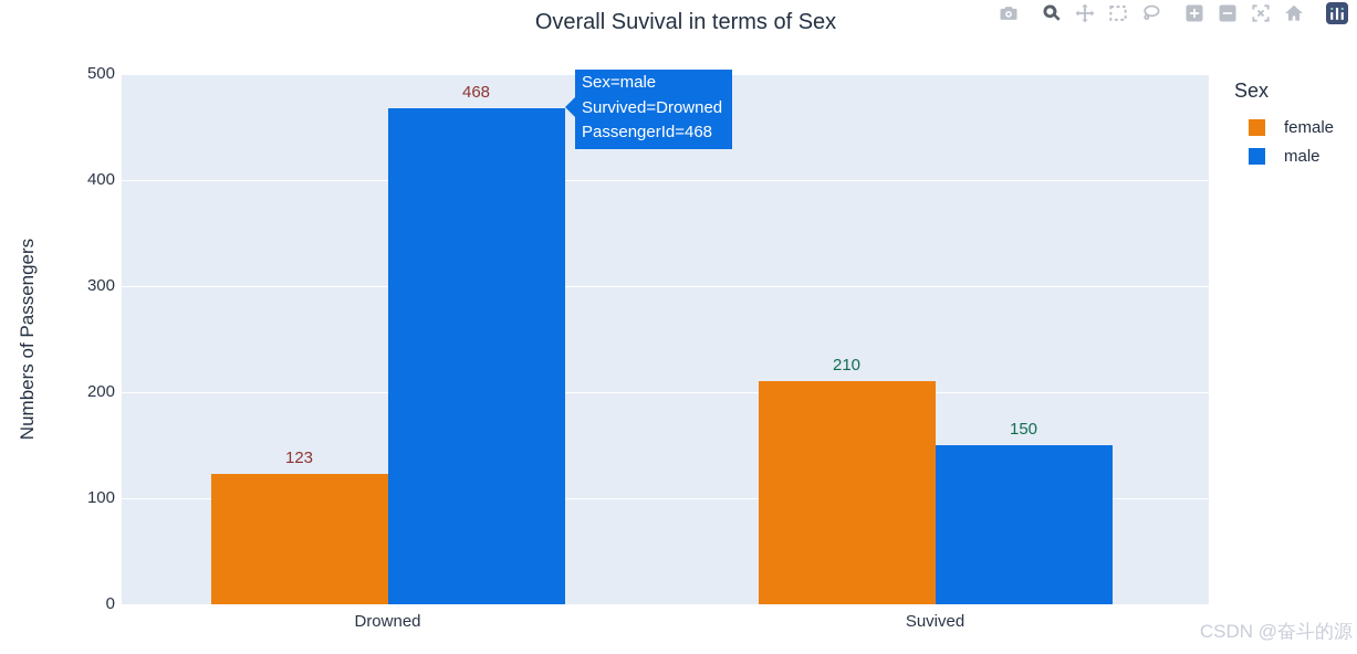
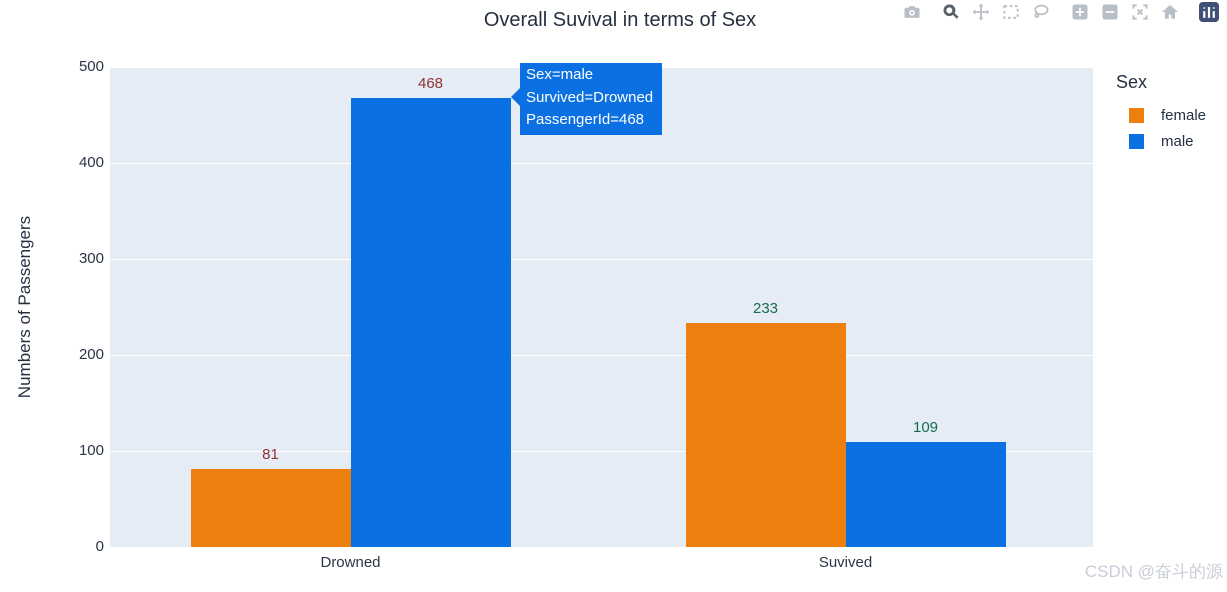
female/Drowned: 123 -> 81
female/Suvived: 210 -> 233
male/Suvived: 150 -> 109
